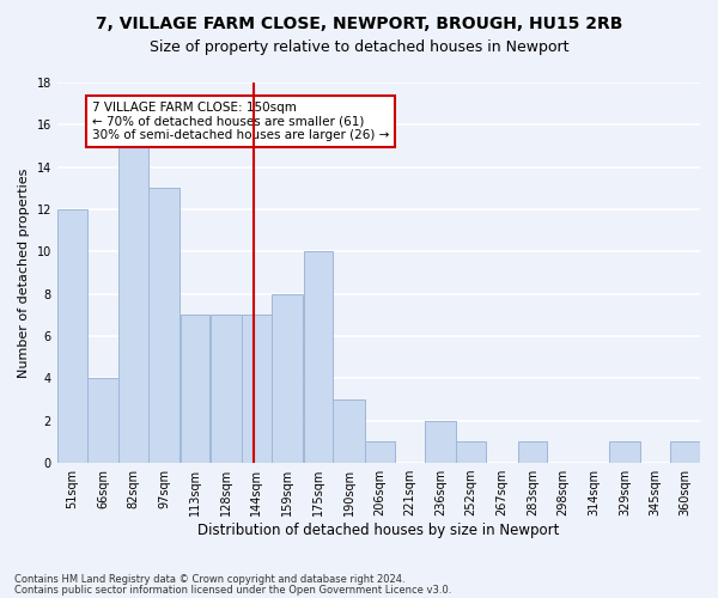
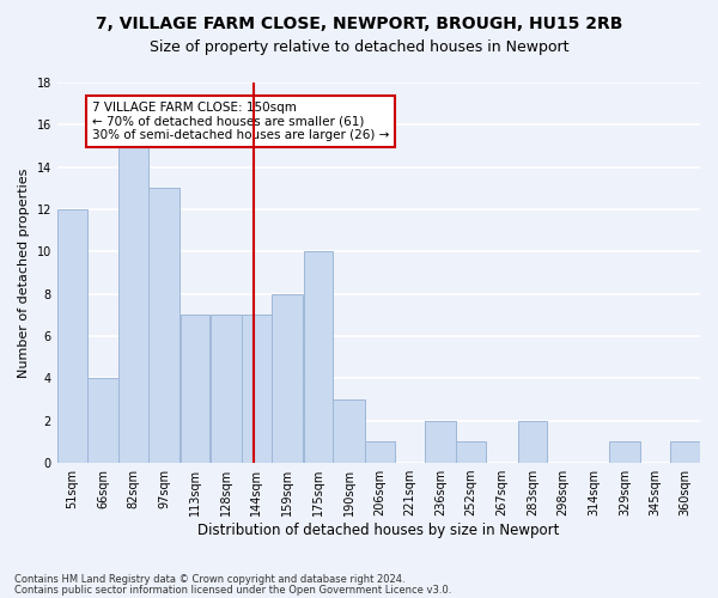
283sqm: 1 -> 2
